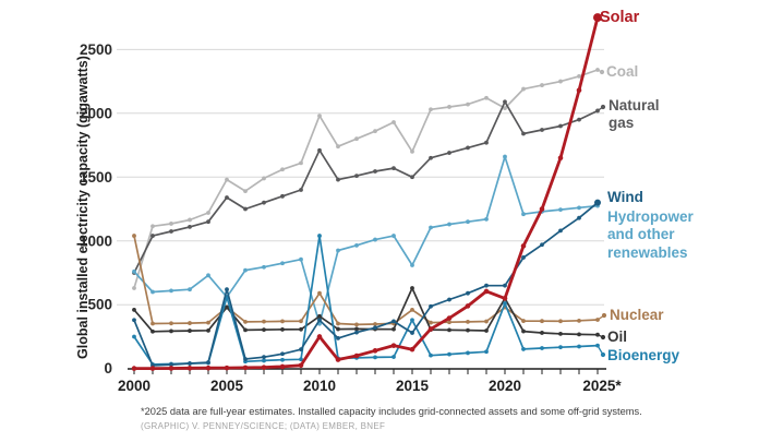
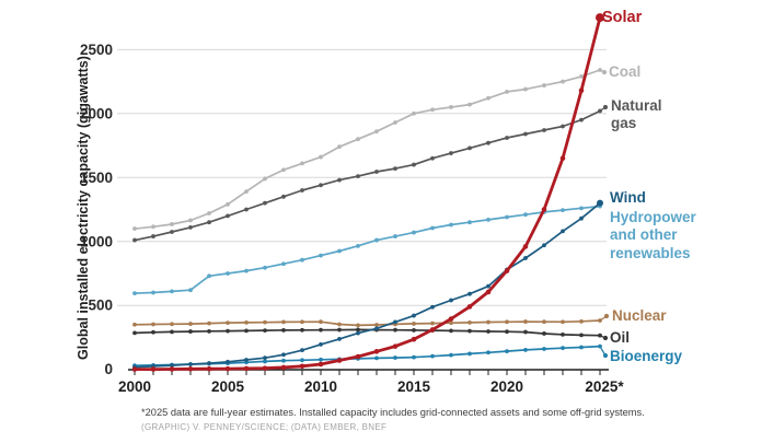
Coal/2000: 630 -> 1100
Natural gas/2000: 750 -> 1010
Hydropower and other renewables/2000: 760 -> 600
Nuclear/2000: 1040 -> 350
Oil/2000: 460 -> 280
Bioenergy/2000: 250 -> 30
Wind/2000: 380 -> 20
Coal/2005: 1480 -> 1290
Natural gas/2005: 1340 -> 1200
Hydropower and other renewables/2005: 560 -> 750
Nuclear/2005: 480 -> 360
Oil/2005: 480 -> 300
Bioenergy/2005: 560 -> 50
Wind/2005: 620 -> 60
Coal/2010: 1980 -> 1660
Natural gas/2010: 1710 -> 1440
Hydropower and other renewables/2010: 350 -> 890
Nuclear/2010: 590 -> 370
Oil/2010: 410 -> 310
Bioenergy/2010: 1040 -> 80
Wind/2010: 380 -> 200
Solar/2010: 250 -> 40
Coal/2015: 1700 -> 2000
Natural gas/2015: 1500 -> 1600
Hydropower and other renewables/2015: 810 -> 1070
Nuclear/2015: 460 -> 360
Oil/2015: 630 -> 310
Bioenergy/2015: 380 -> 100
Wind/2015: 280 -> 420
Solar/2015: 150 -> 240
Coal/2020: 2040 -> 2170
Natural gas/2020: 2090 -> 1810
Hydropower and other renewables/2020: 1660 -> 1190
Nuclear/2020: 480 -> 370
Oil/2020: 550 -> 300
Bioenergy/2020: 510 -> 140
Wind/2020: 650 -> 780
Solar/2020: 550 -> 770
